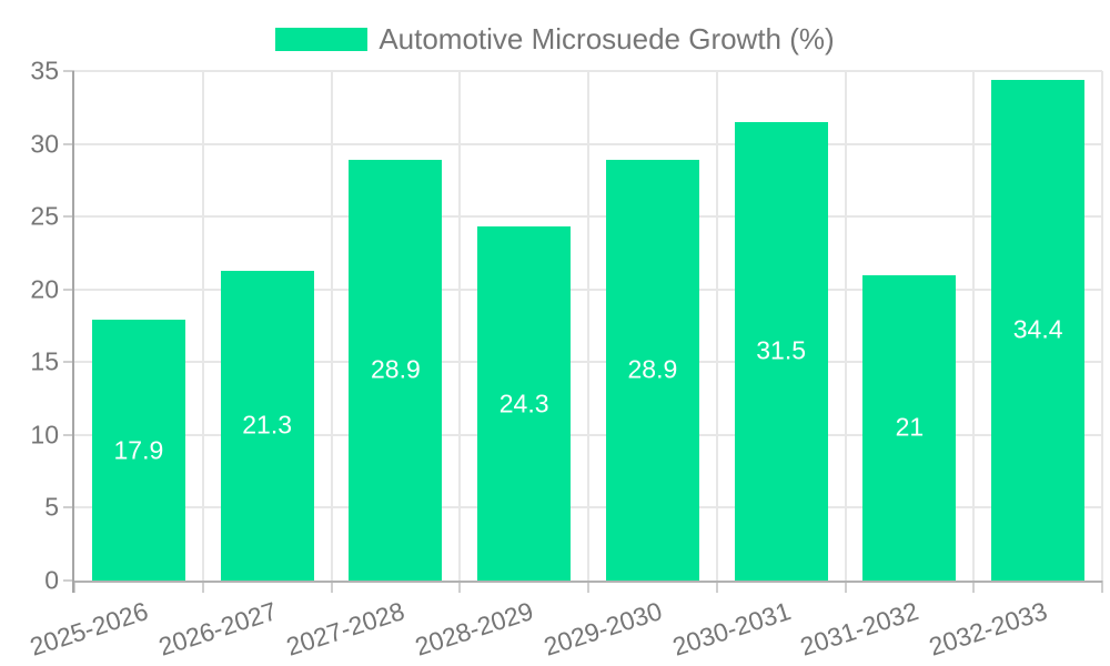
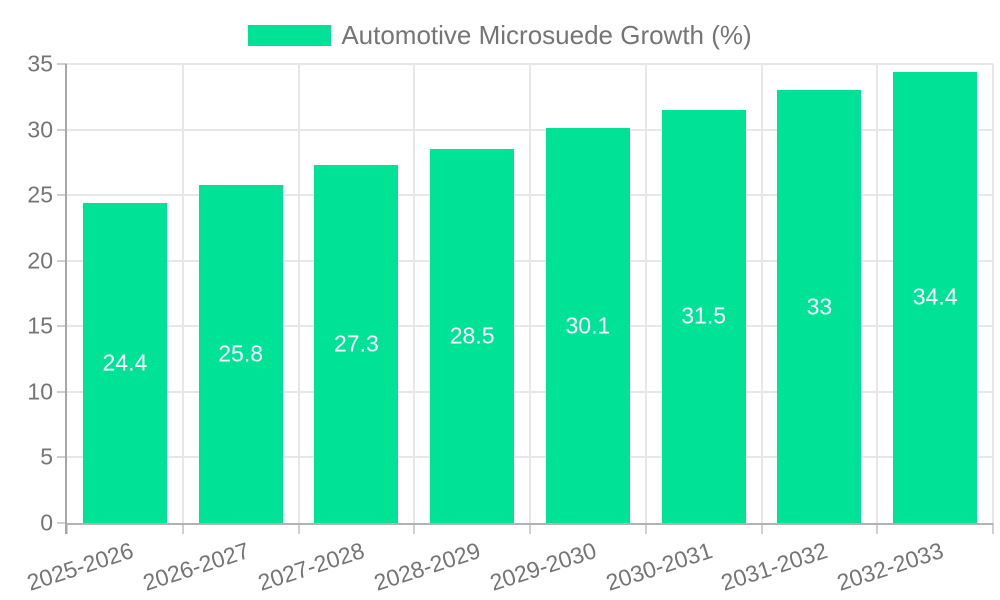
2025-2026: 17.9 -> 24.4
2026-2027: 21.3 -> 25.8
2027-2028: 28.9 -> 27.3
2028-2029: 24.3 -> 28.5
2029-2030: 28.9 -> 30.1
2031-2032: 21 -> 33
